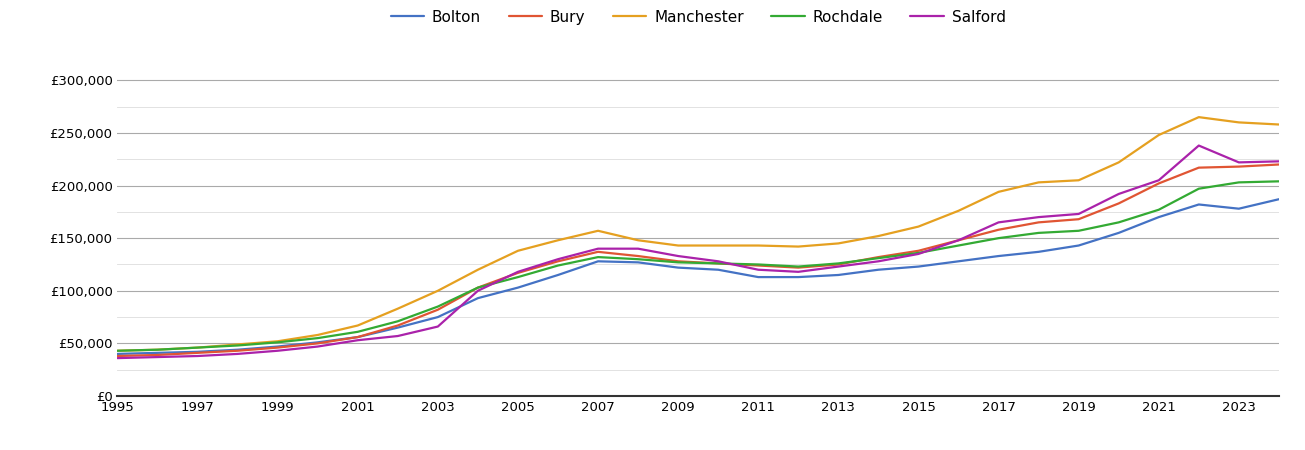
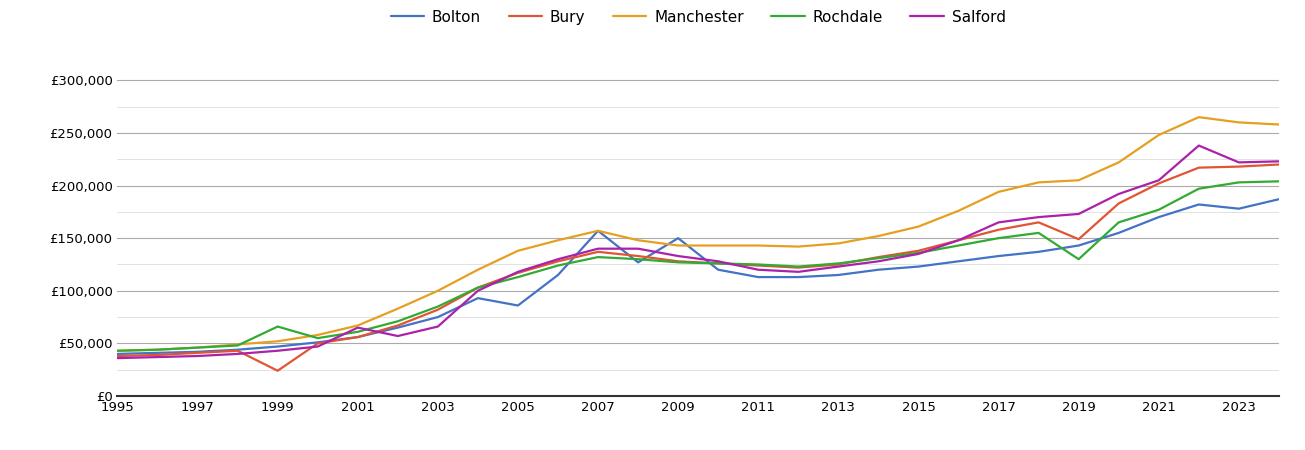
Bury/1999: £46,000 -> £24,000
Rochdale/1999: £51,000 -> £66,000
Salford/2001: £53,000 -> £65,000
Bolton/2005: £103,000 -> £86,000
Bolton/2007: £128,000 -> £157,000
Bolton/2009: £122,000 -> £150,000
Bury/2019: £168,000 -> £149,000
Rochdale/2019: £157,000 -> £130,000
